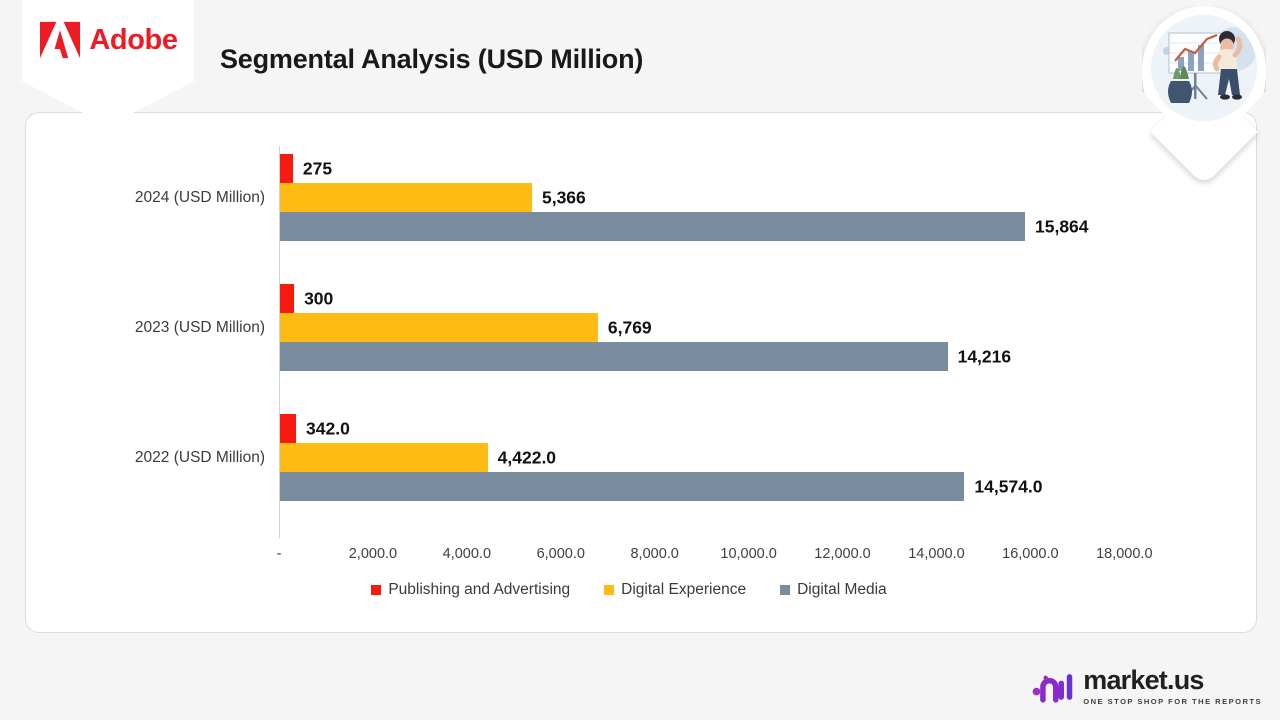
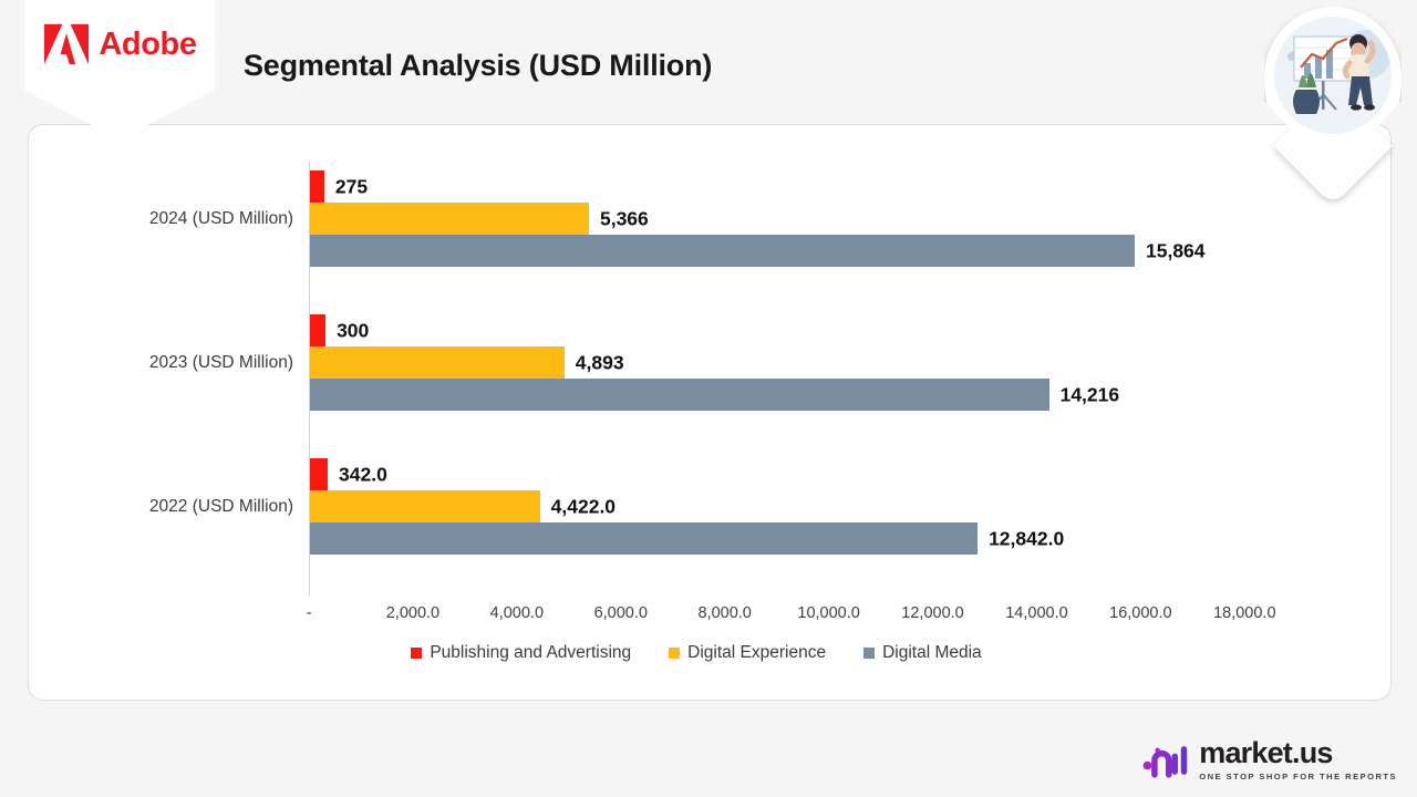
Digital Experience/2023 (USD Million): 6,769 -> 4,893
Digital Media/2022 (USD Million): 14,574.0 -> 12,842.0
